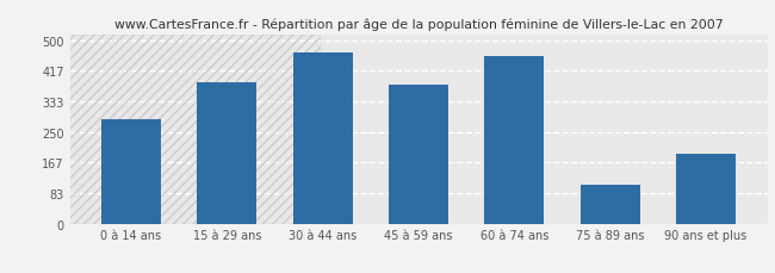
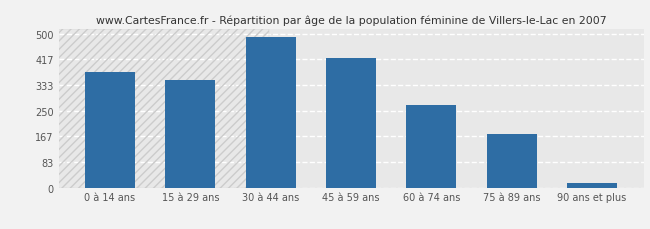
0 à 14 ans: 285 -> 375
15 à 29 ans: 385 -> 350
30 à 44 ans: 465 -> 490
45 à 59 ans: 380 -> 420
60 à 74 ans: 455 -> 268
75 à 89 ans: 105 -> 175
90 ans et plus: 190 -> 15
